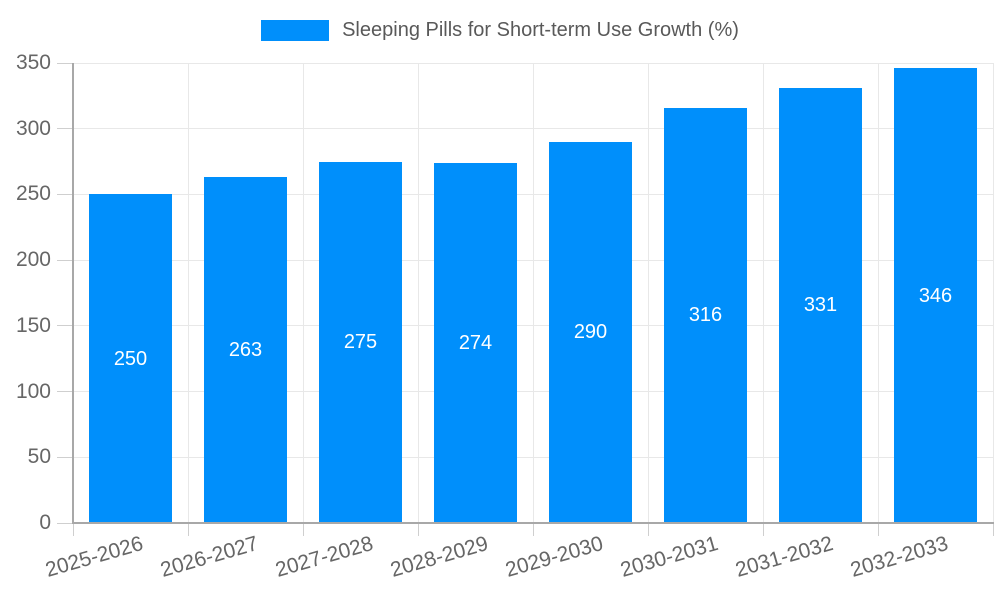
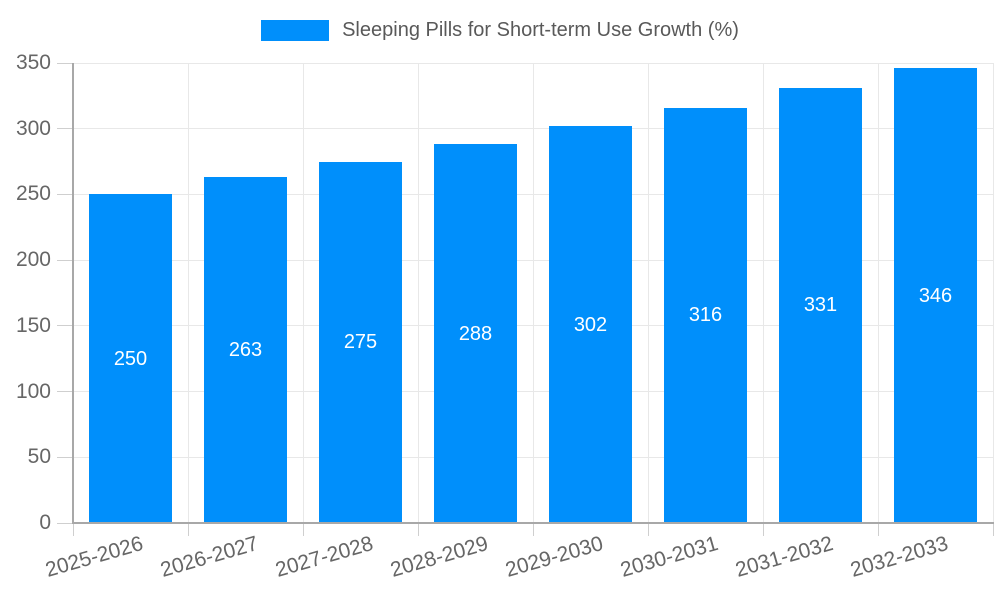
2028-2029: 274 -> 288
2029-2030: 290 -> 302
